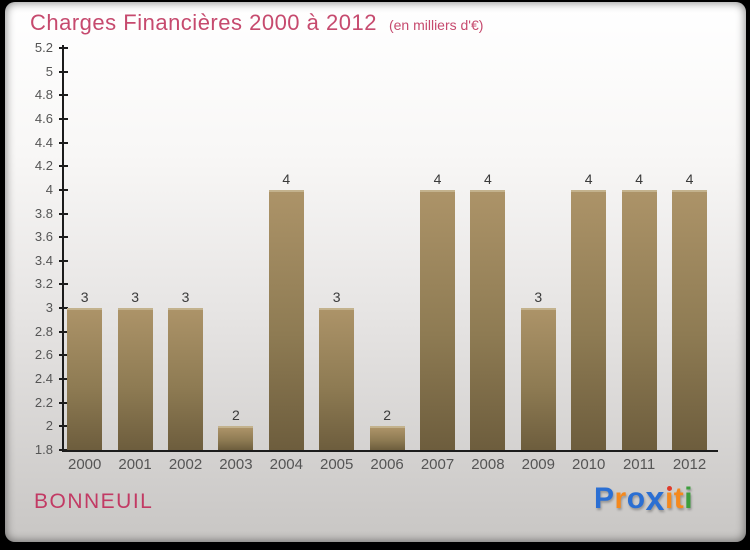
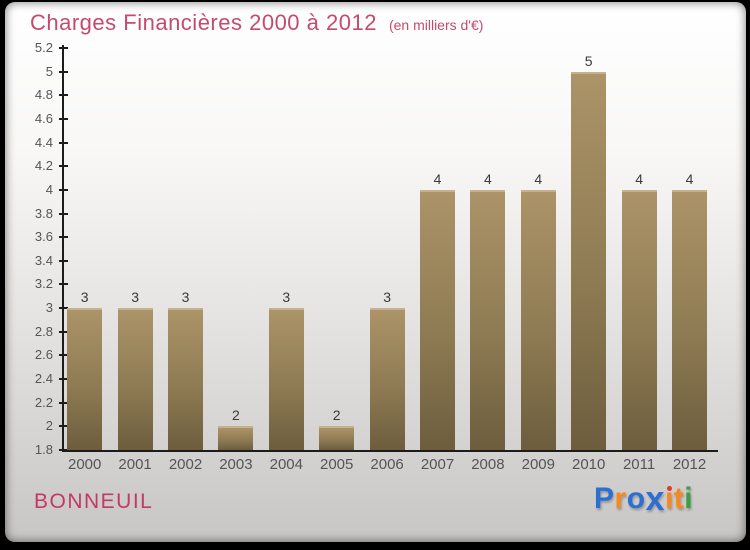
2004: 4 -> 3
2005: 3 -> 2
2006: 2 -> 3
2009: 3 -> 4
2010: 4 -> 5
